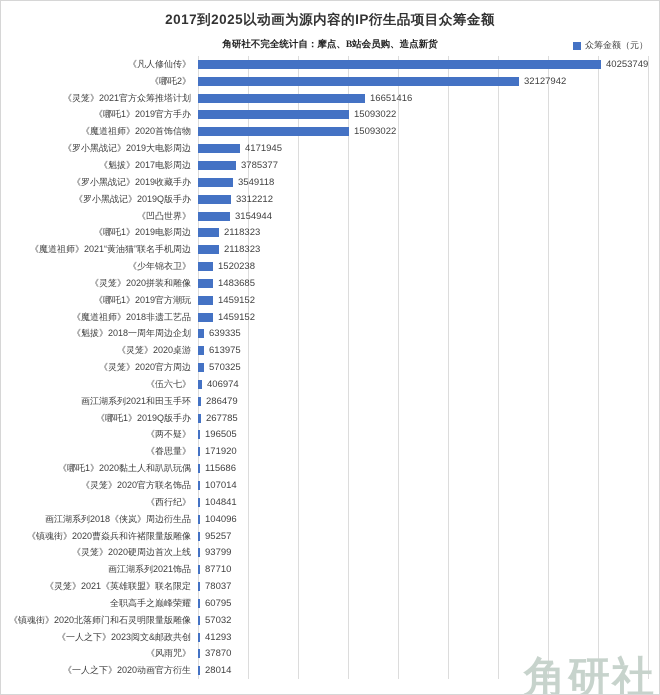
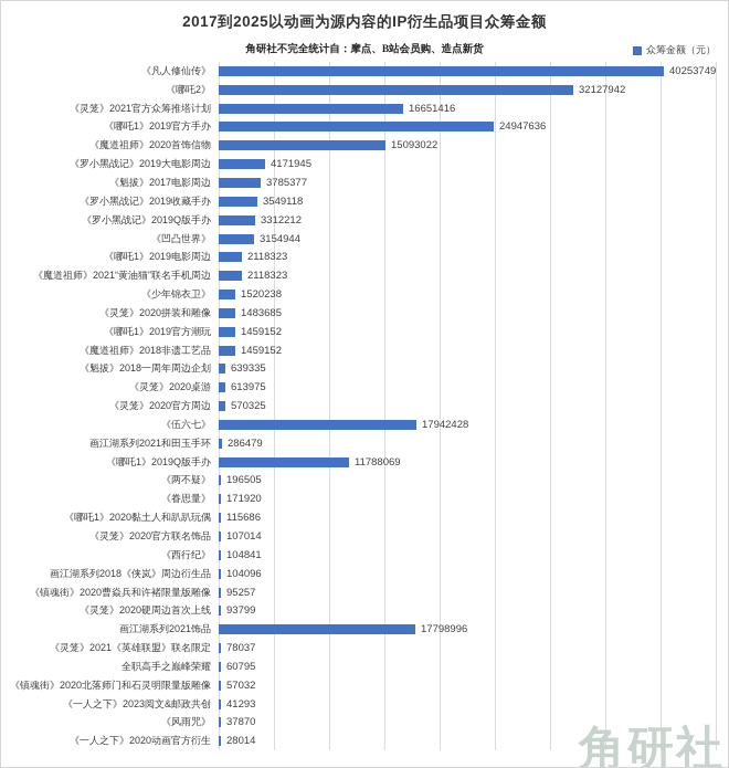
《哪吒1》2019官方手办: 15093022 -> 24947636
《伍六七》: 406974 -> 17942428
《哪吒1》2019Q版手办: 267785 -> 11788069
画江湖系列2021饰品: 87710 -> 17798996
